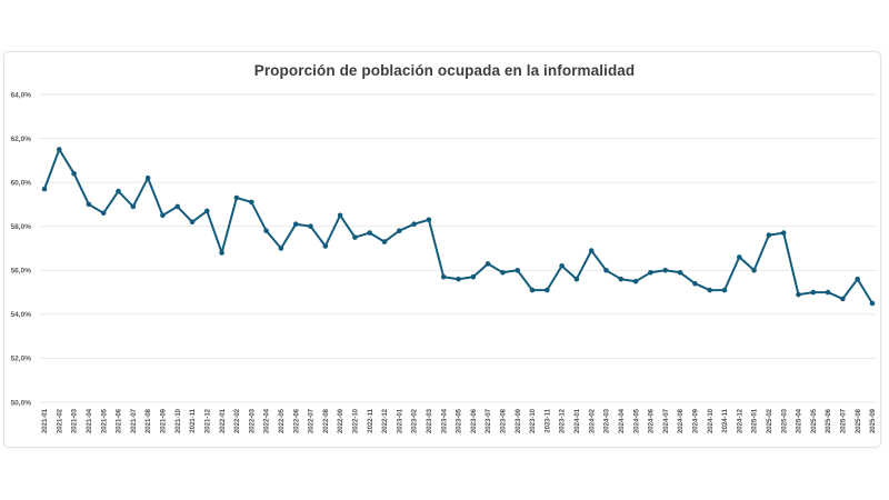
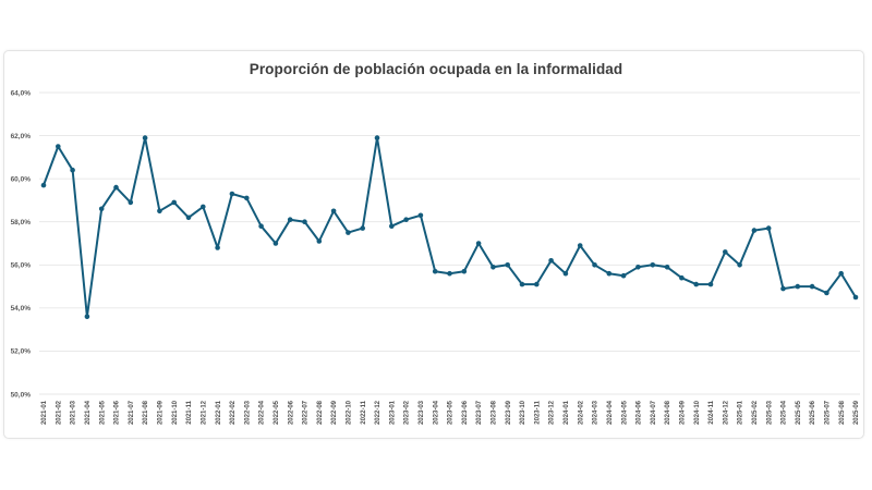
2021-04: 59,0% -> 53,6%
2021-08: 60,2% -> 61,9%
2022-12: 57,3% -> 61,9%
2023-07: 56,3% -> 57,0%
